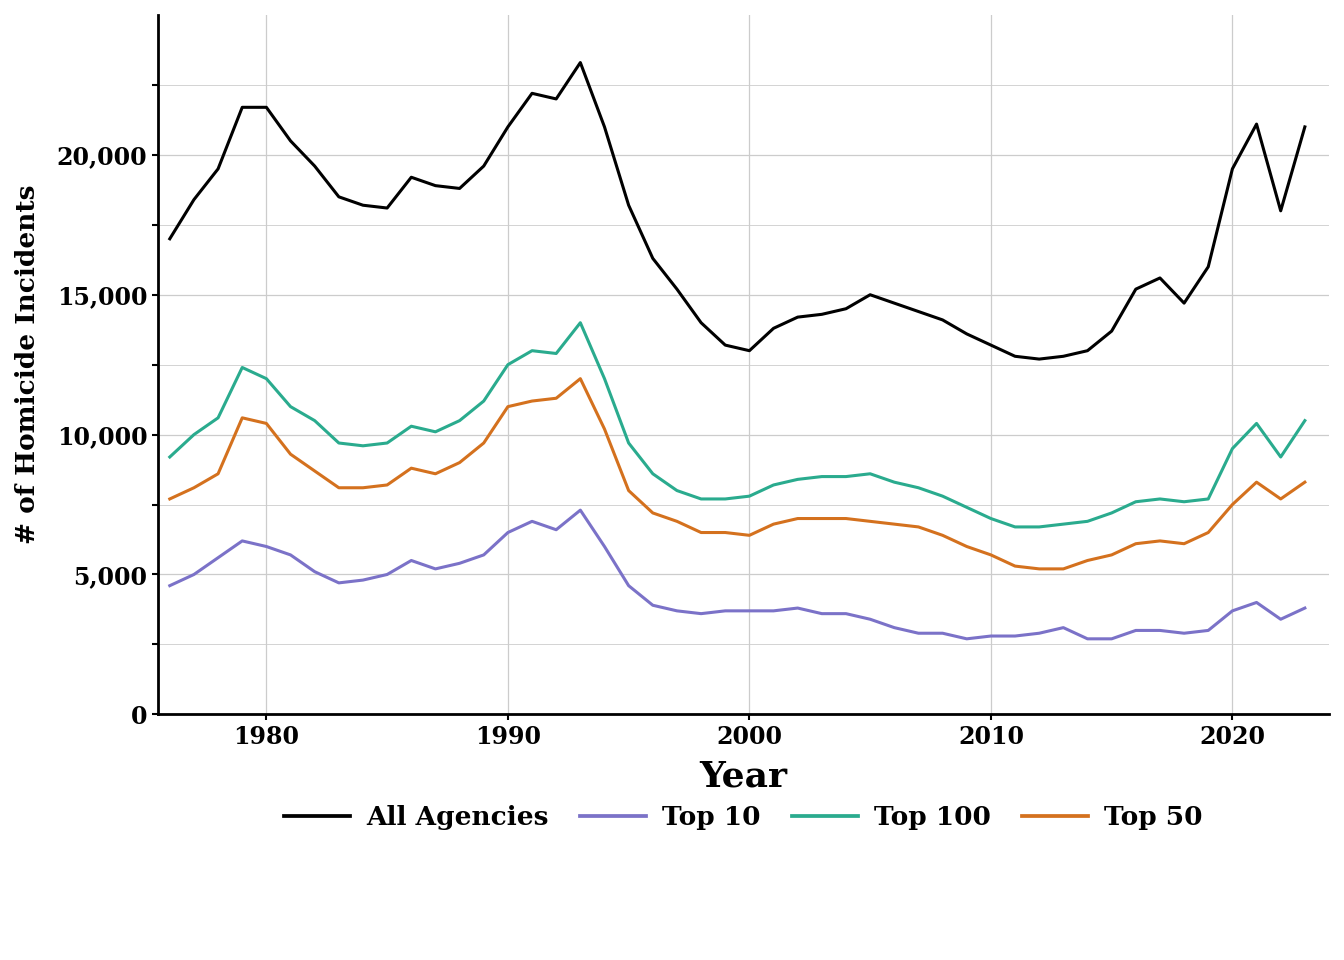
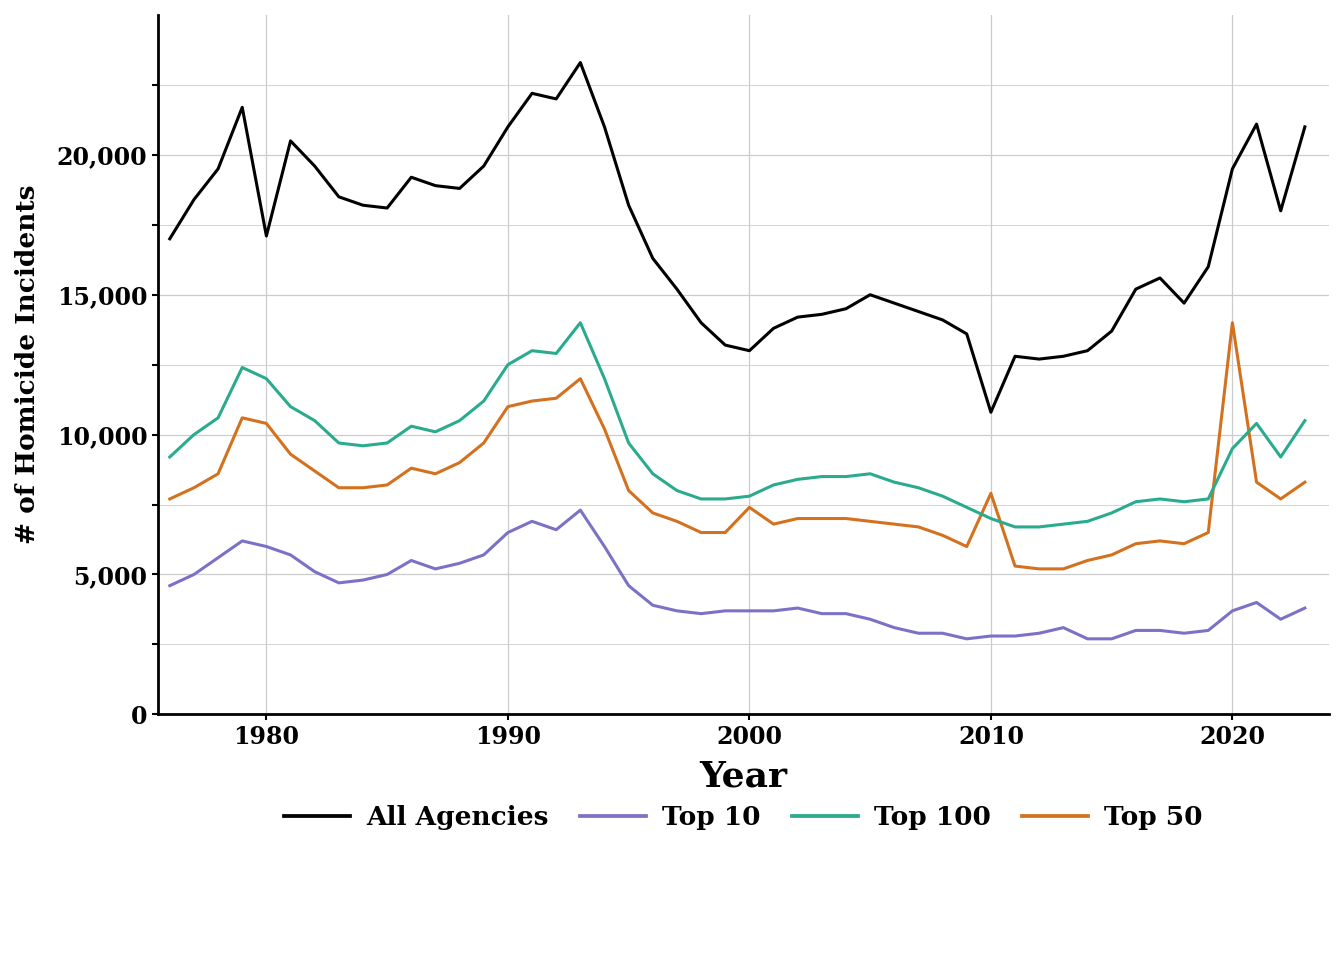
All Agencies/1980: 21,700 -> 17,100
Top 50/2000: 6,400 -> 7,400
All Agencies/2010: 13,200 -> 10,800
Top 50/2010: 5,700 -> 7,900
Top 50/2020: 7,500 -> 14,000
